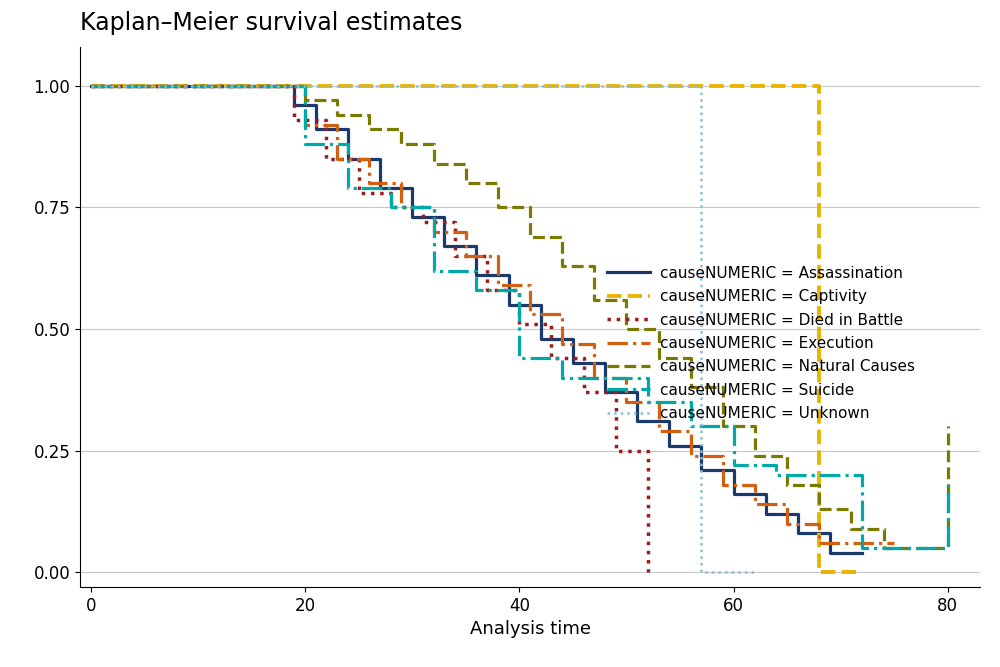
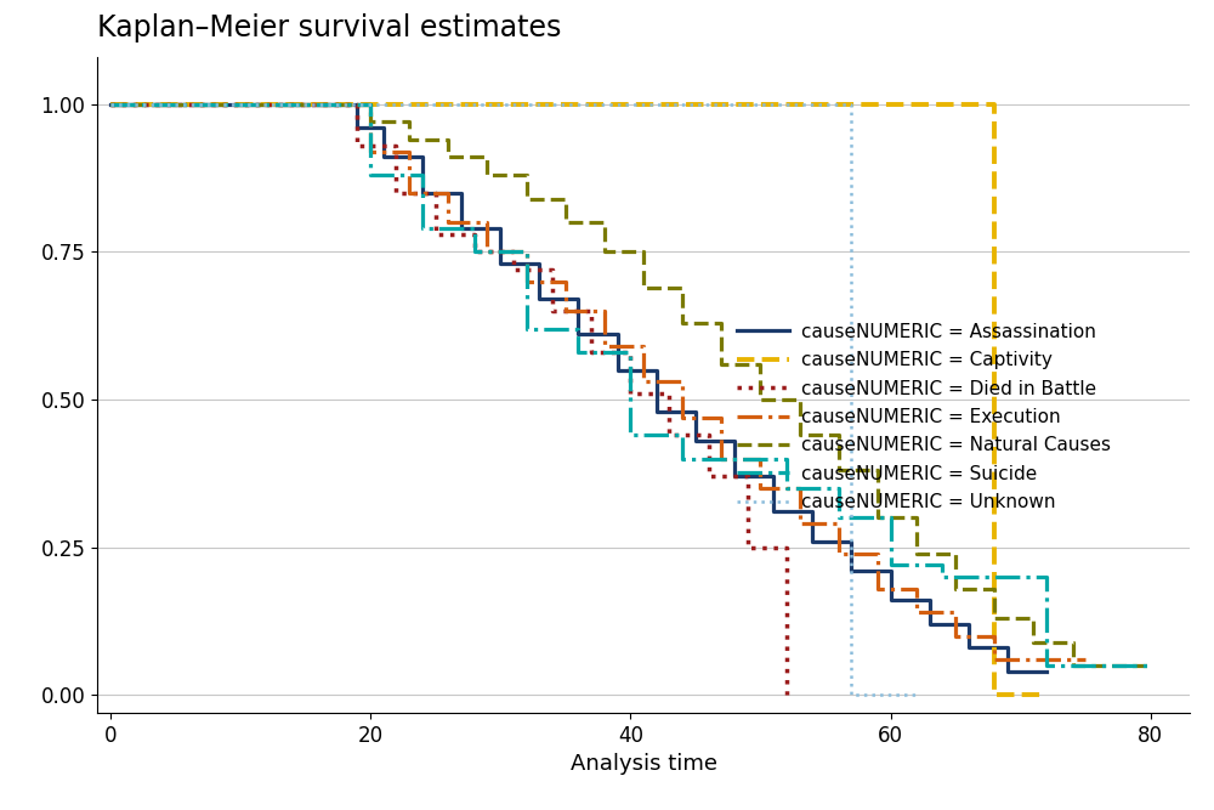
causeNUMERIC = Natural Causes/80: 0.30 -> 0.05
causeNUMERIC = Suicide/80: 0.18 -> 0.05
